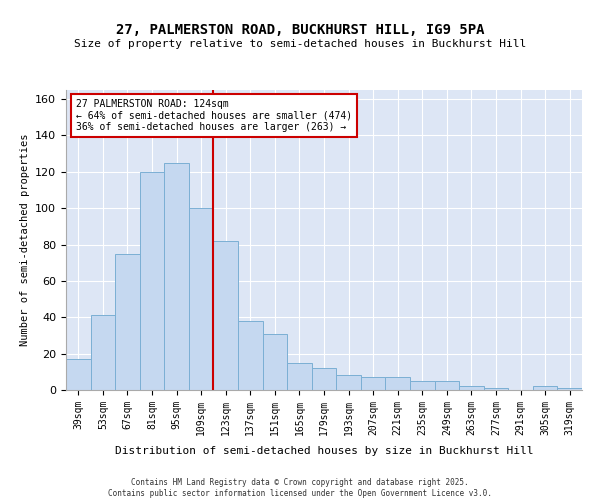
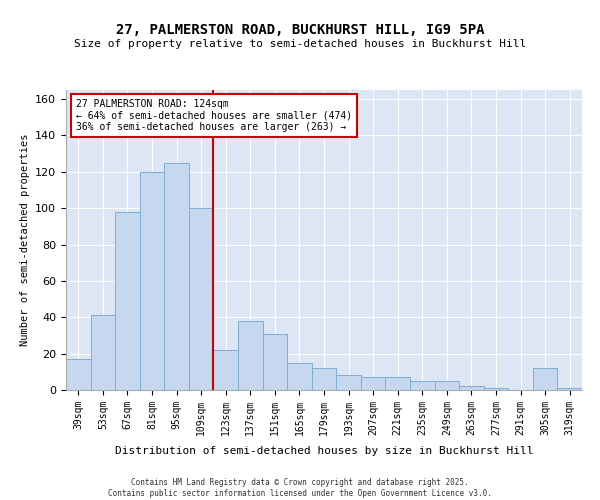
67sqm: 75 -> 98
123sqm: 82 -> 22
305sqm: 2 -> 12
